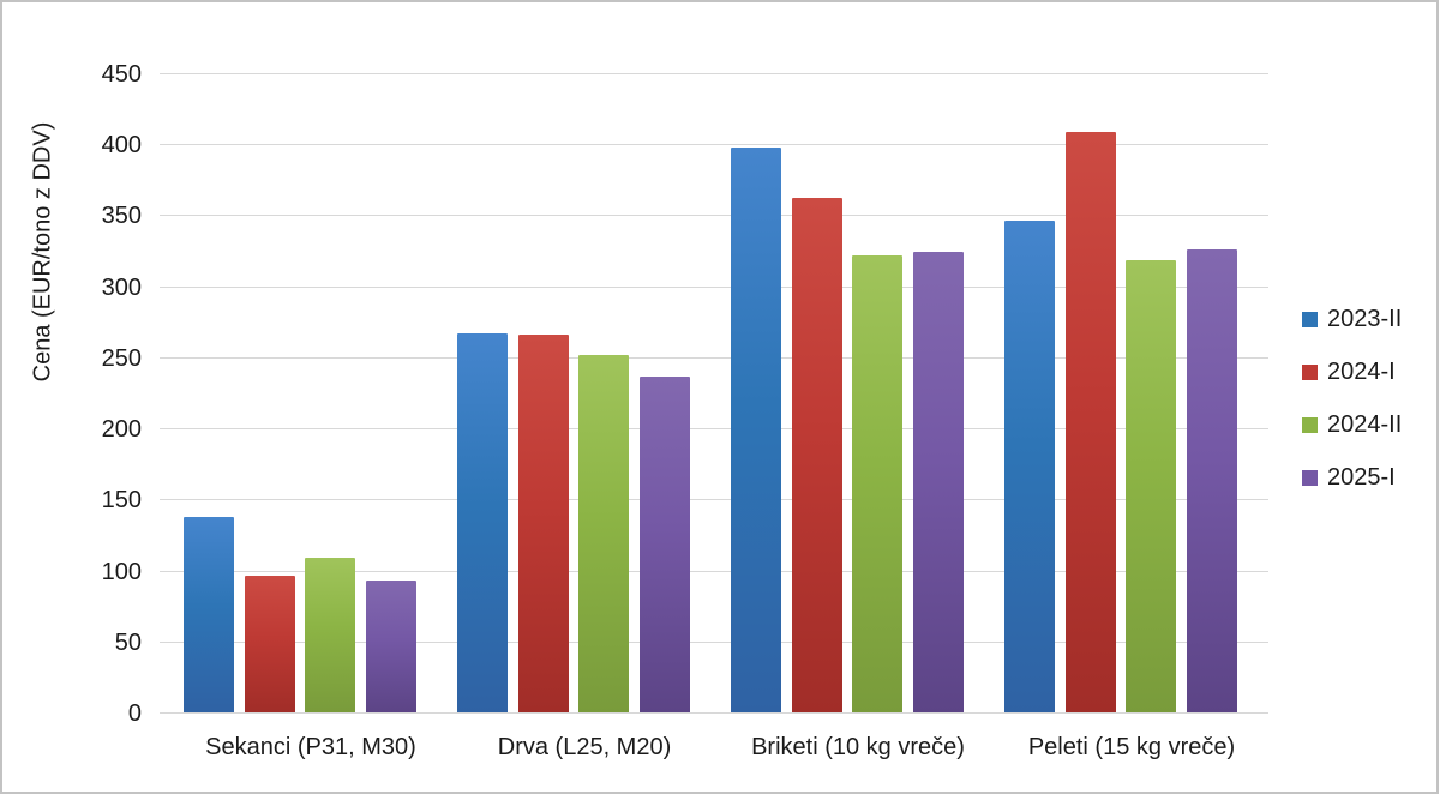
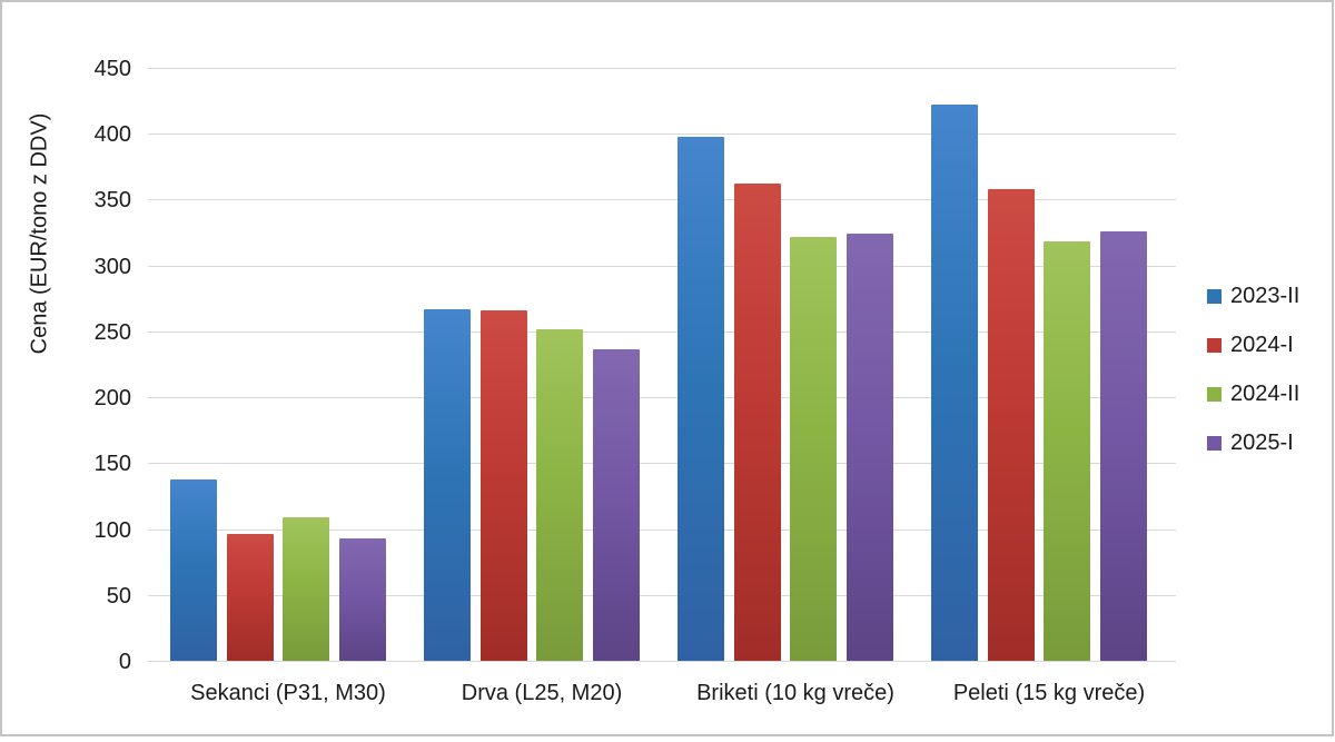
2023-II/Peleti (15 kg vreče): 346 -> 422
2024-I/Peleti (15 kg vreče): 409 -> 358
